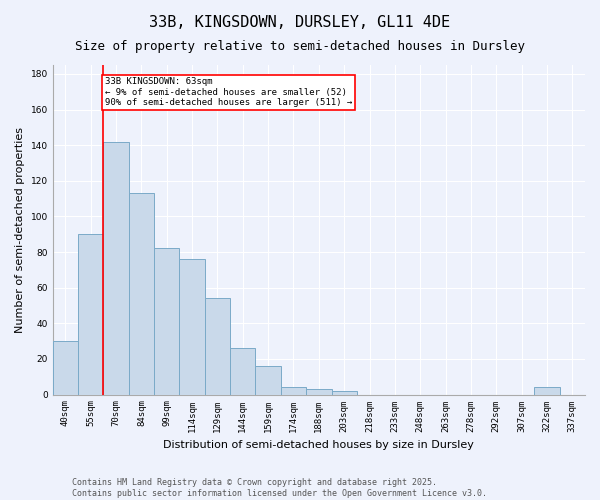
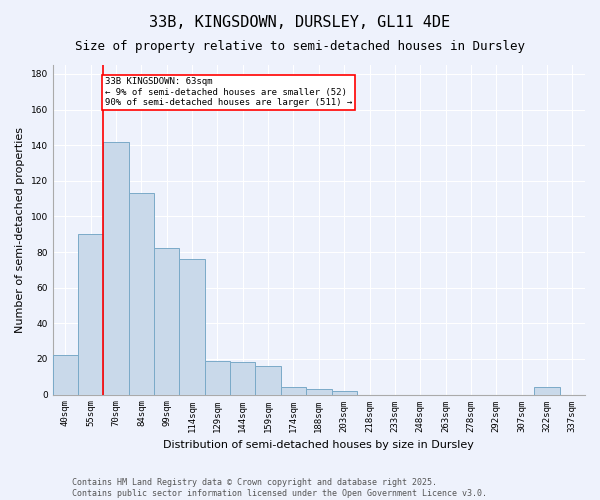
40sqm: 30 -> 22
129sqm: 54 -> 19
144sqm: 26 -> 18
